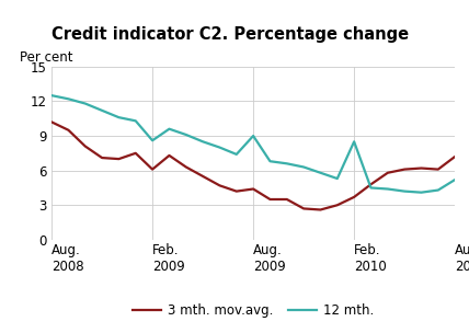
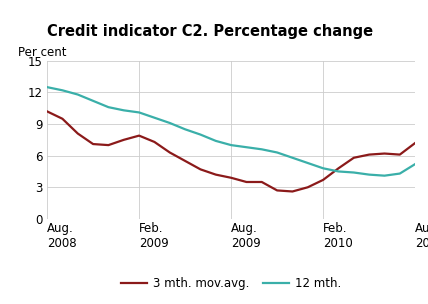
3 mth. mov.avg./Feb. 2009: 6.1 -> 7.9
12 mth./Feb. 2009: 8.6 -> 10.1
3 mth. mov.avg./Aug. 2009: 4.4 -> 3.9
12 mth./Aug. 2009: 9.0 -> 7.0
12 mth./Feb. 2010: 8.5 -> 4.8
